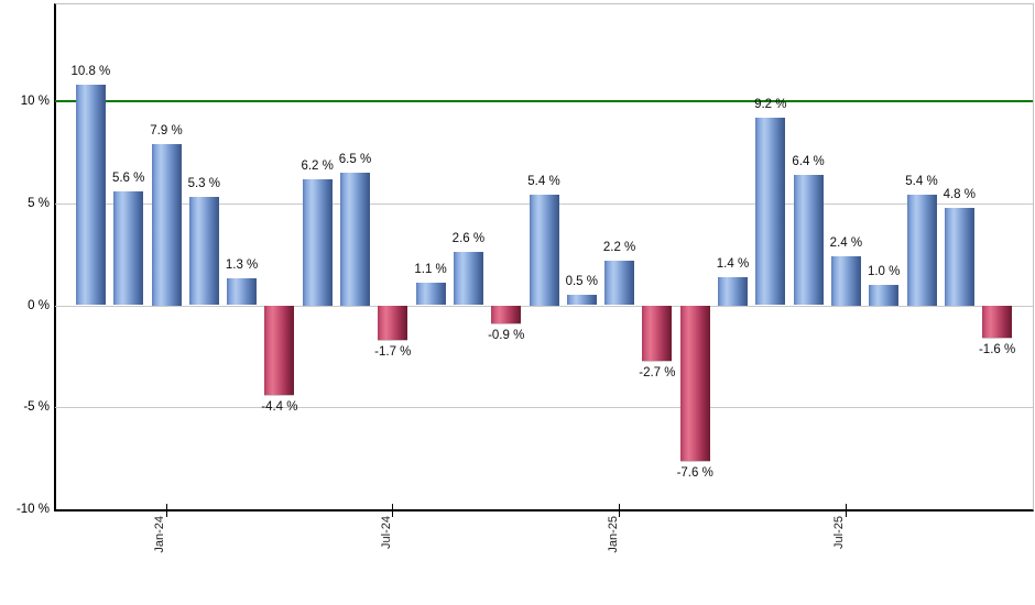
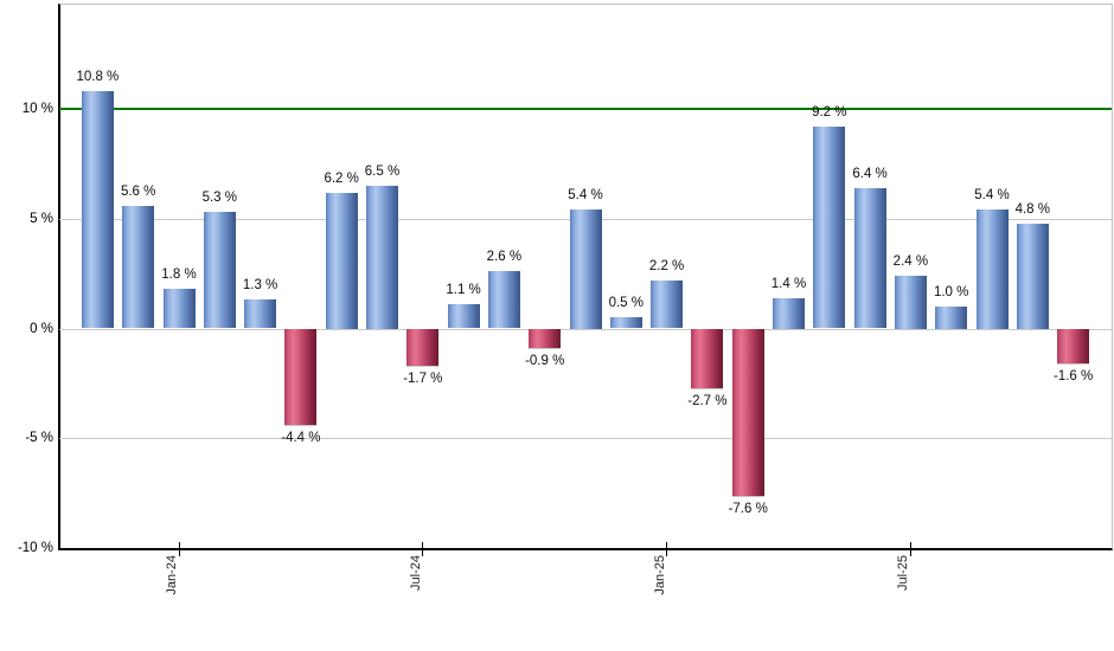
Jan-24: 7.9 -> 1.8
